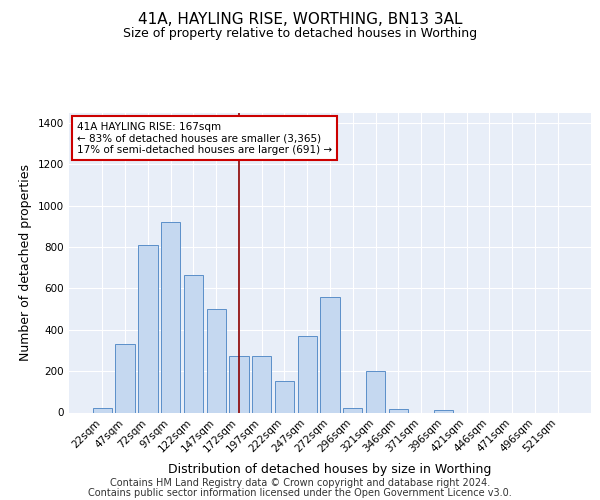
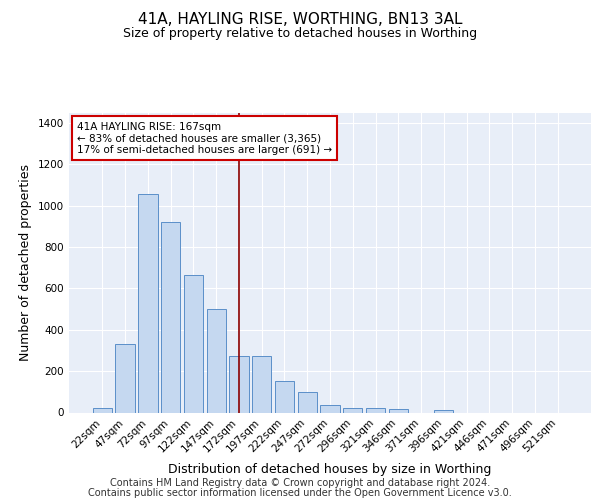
72sqm: 810 -> 1055
247sqm: 370 -> 100
272sqm: 560 -> 35
321sqm: 200 -> 22
